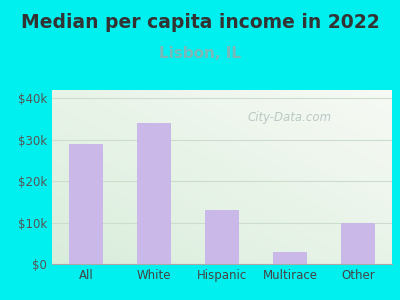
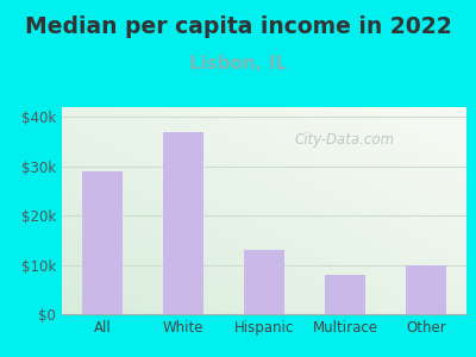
White: $34k -> $37k
Multirace: $3k -> $8k
